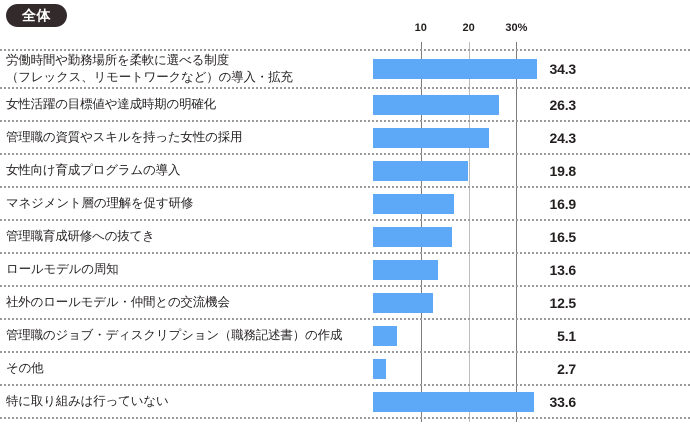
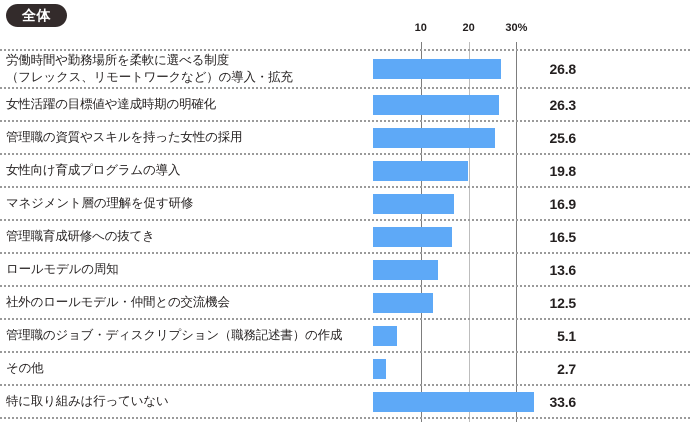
労働時間や勤務場所を柔軟に選べる制度 （フレックス、リモートワークなど）の導入・拡充: 34.3 -> 26.8
管理職の資質やスキルを持った女性の採用: 24.3 -> 25.6
